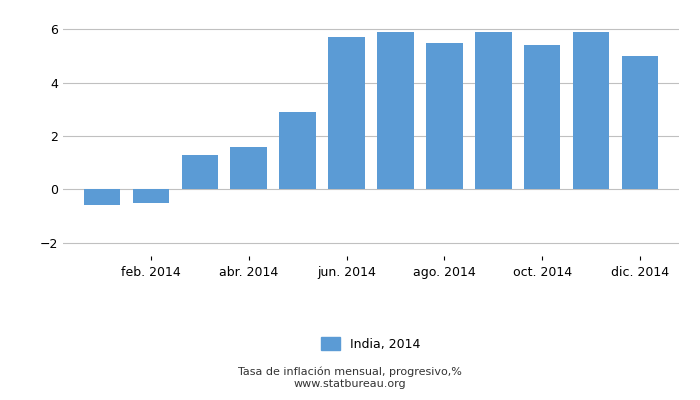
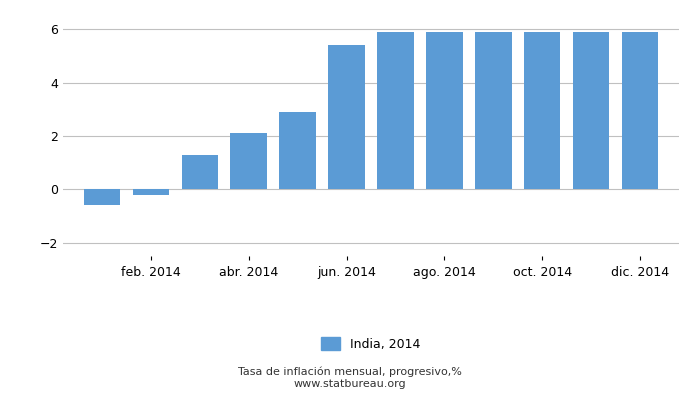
feb. 2014: -0.5 -> -0.2
abr. 2014: 1.6 -> 2.1
jun. 2014: 5.7 -> 5.4
ago. 2014: 5.5 -> 5.9
oct. 2014: 5.4 -> 5.9
dic. 2014: 5.0 -> 5.9
